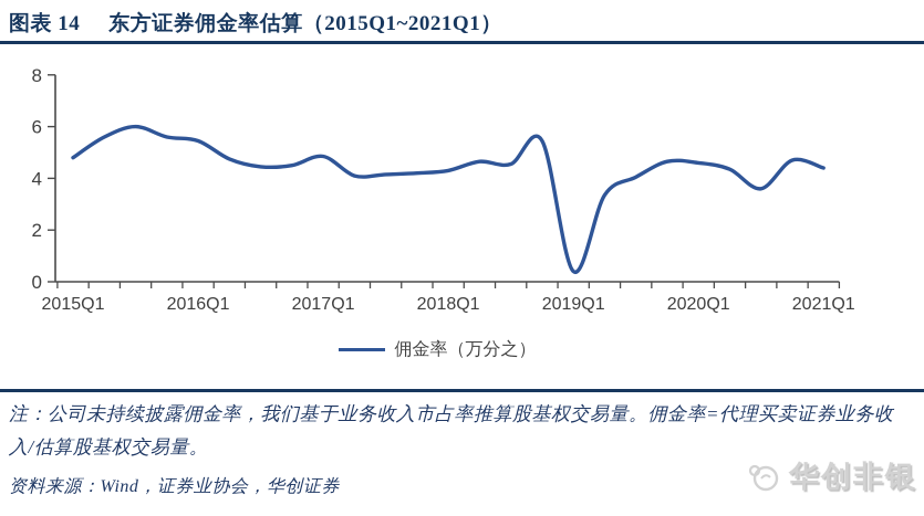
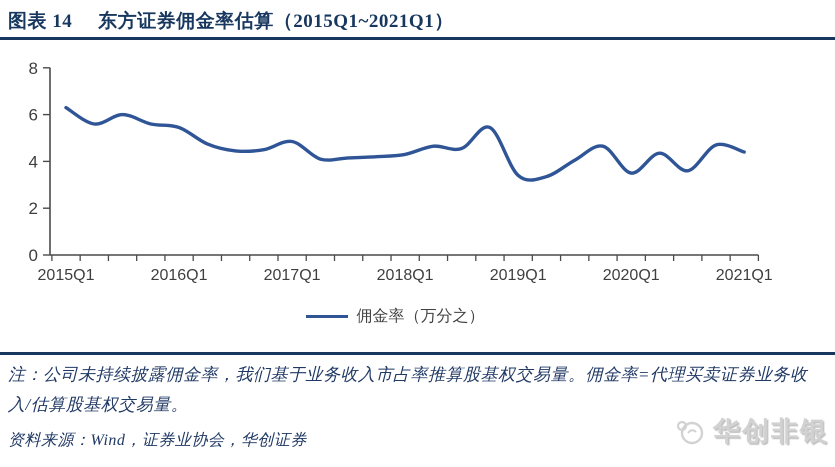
2015Q1: 4.8 -> 6.3
2019Q1: 0.4 -> 3.4
2020Q1: 4.6 -> 3.5
